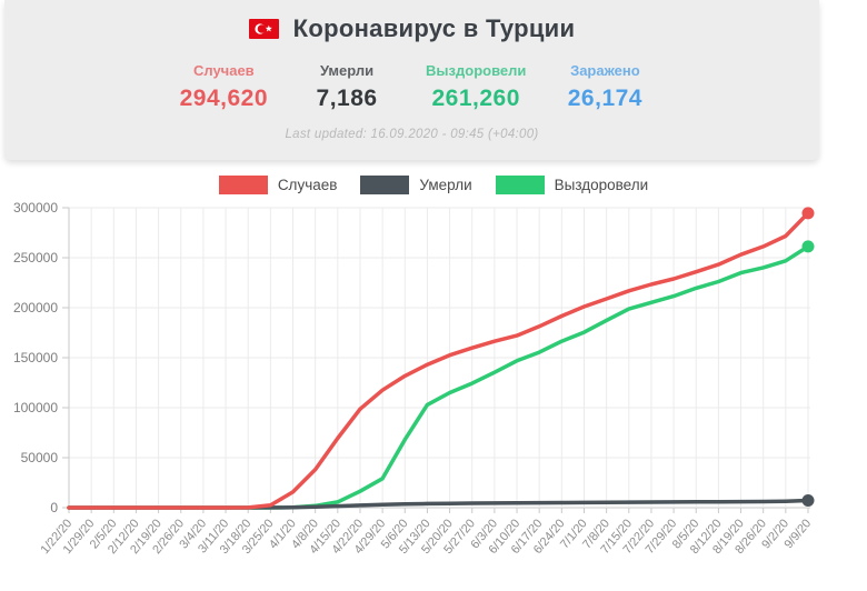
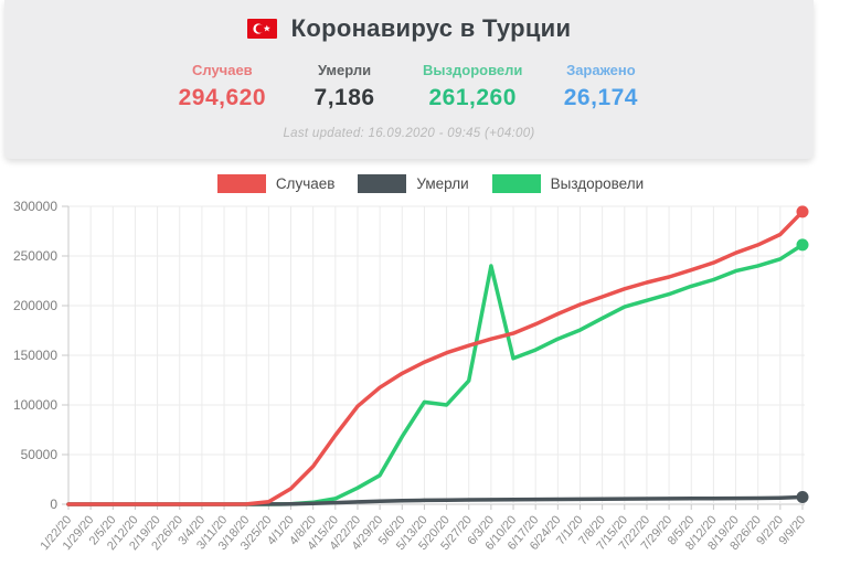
Выздоровели/5/20/20: 110000 -> 100000
Выздоровели/6/3/20: 140000 -> 240000
